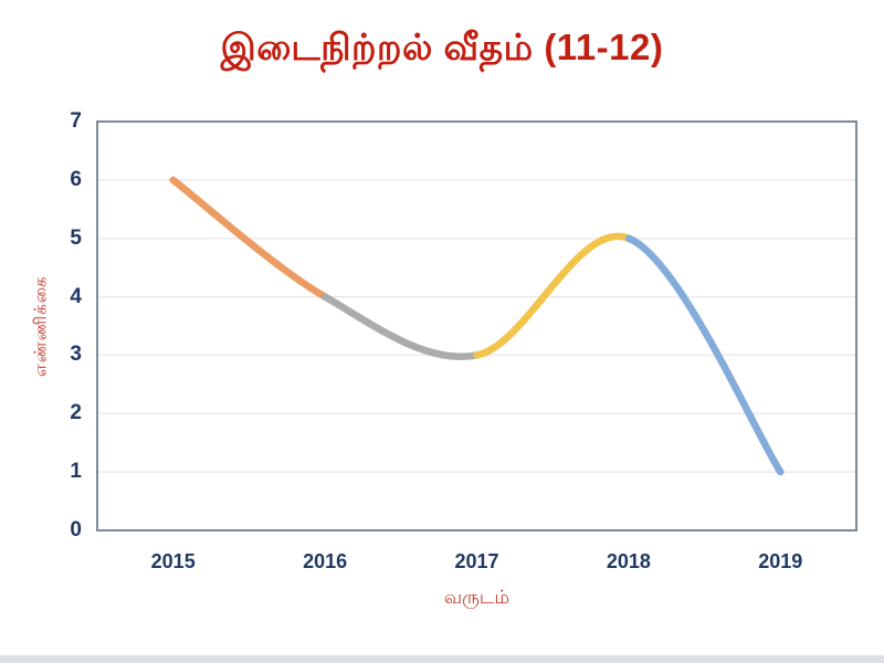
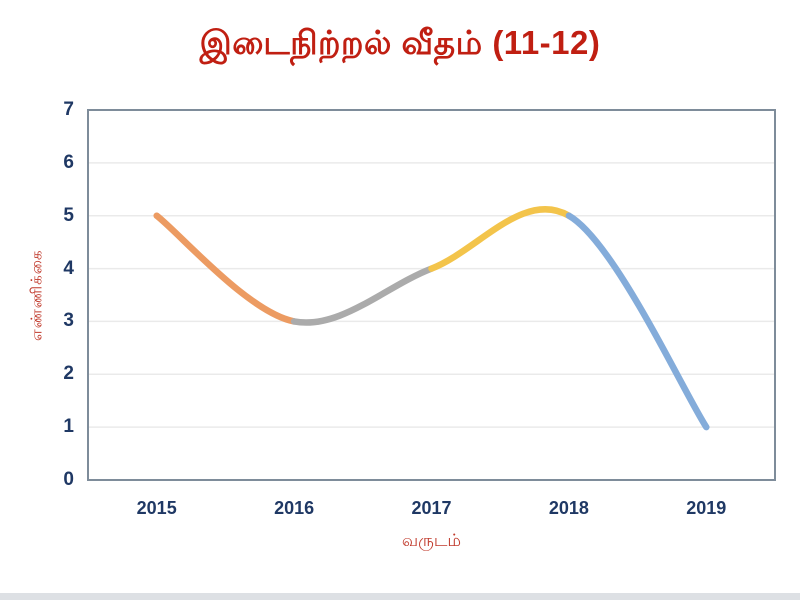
2015: 6 -> 5
2016: 4 -> 3
2017: 3 -> 4
